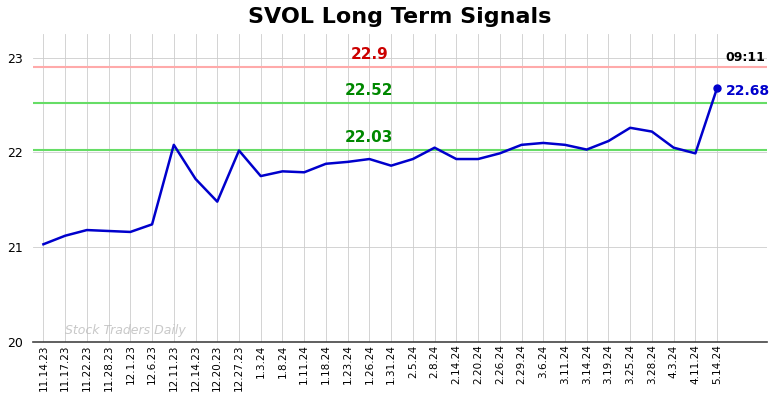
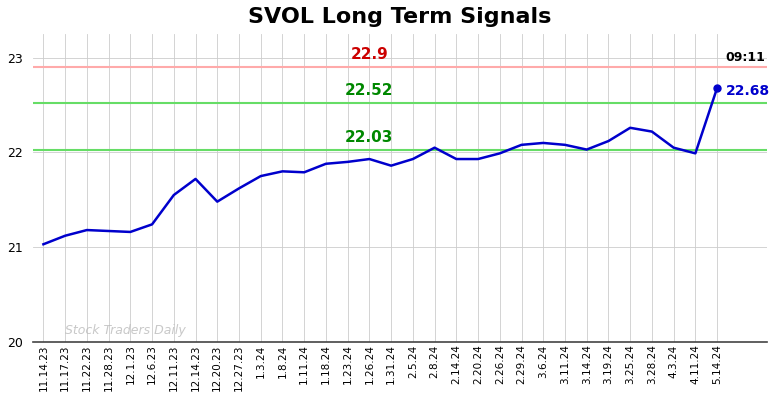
12.11.23: 22.08 -> 21.55
12.27.23: 22.02 -> 21.62
